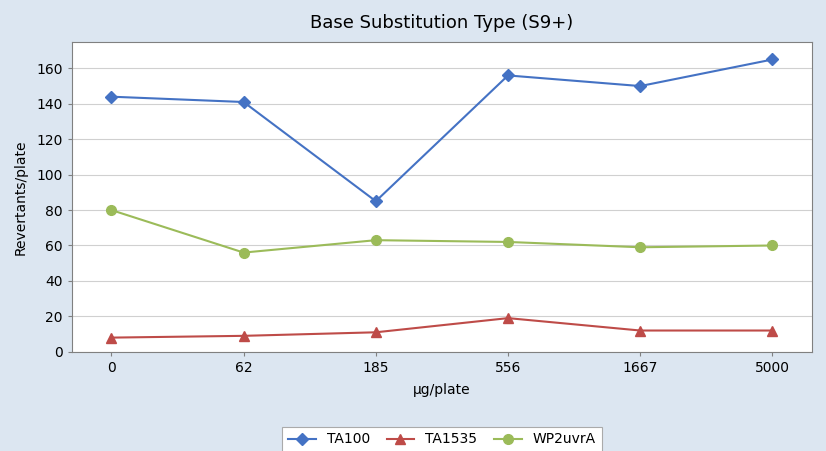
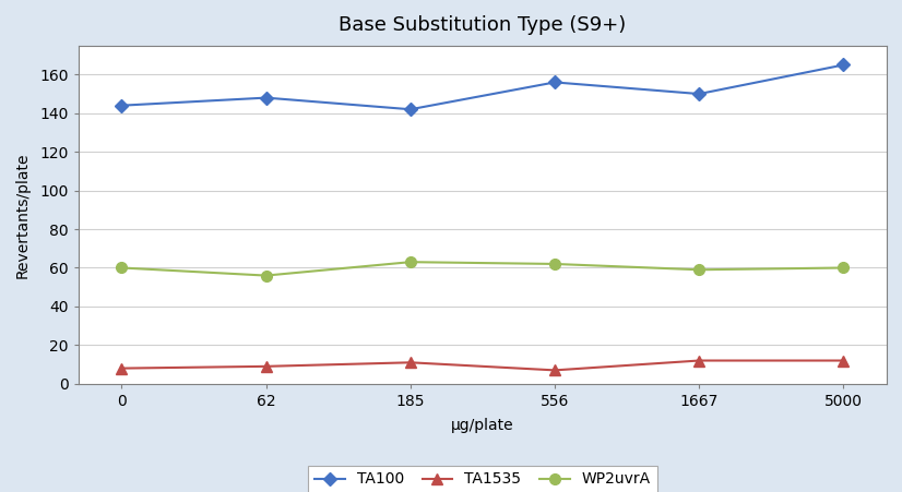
WP2uvrA/0: 80 -> 60
TA100/62: 141 -> 148
TA100/185: 85 -> 142
TA1535/556: 19 -> 7
